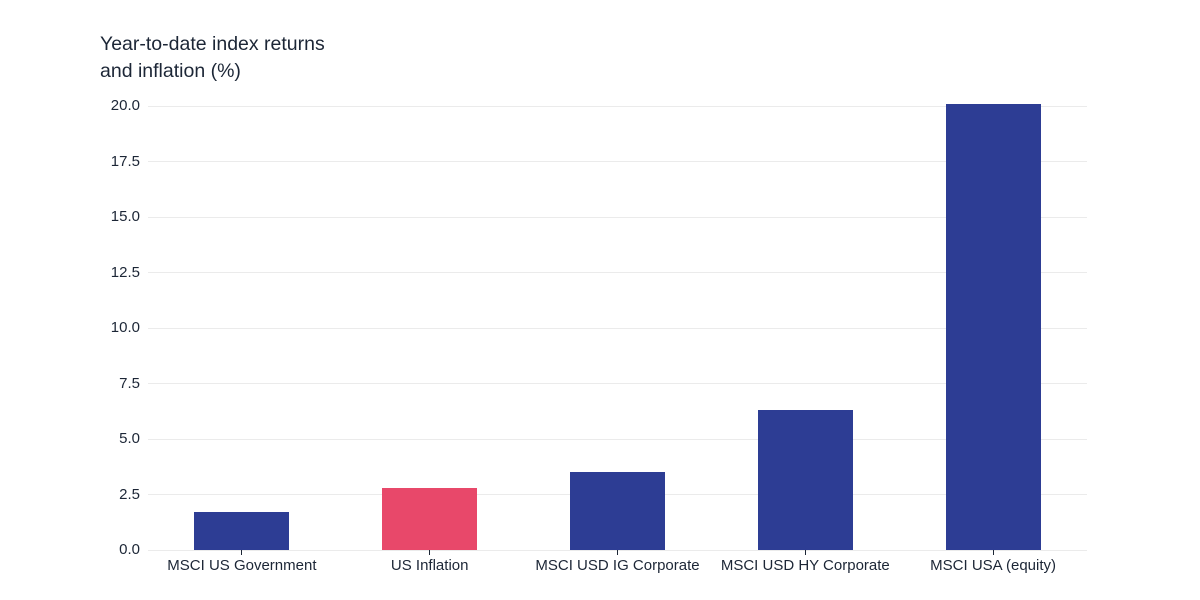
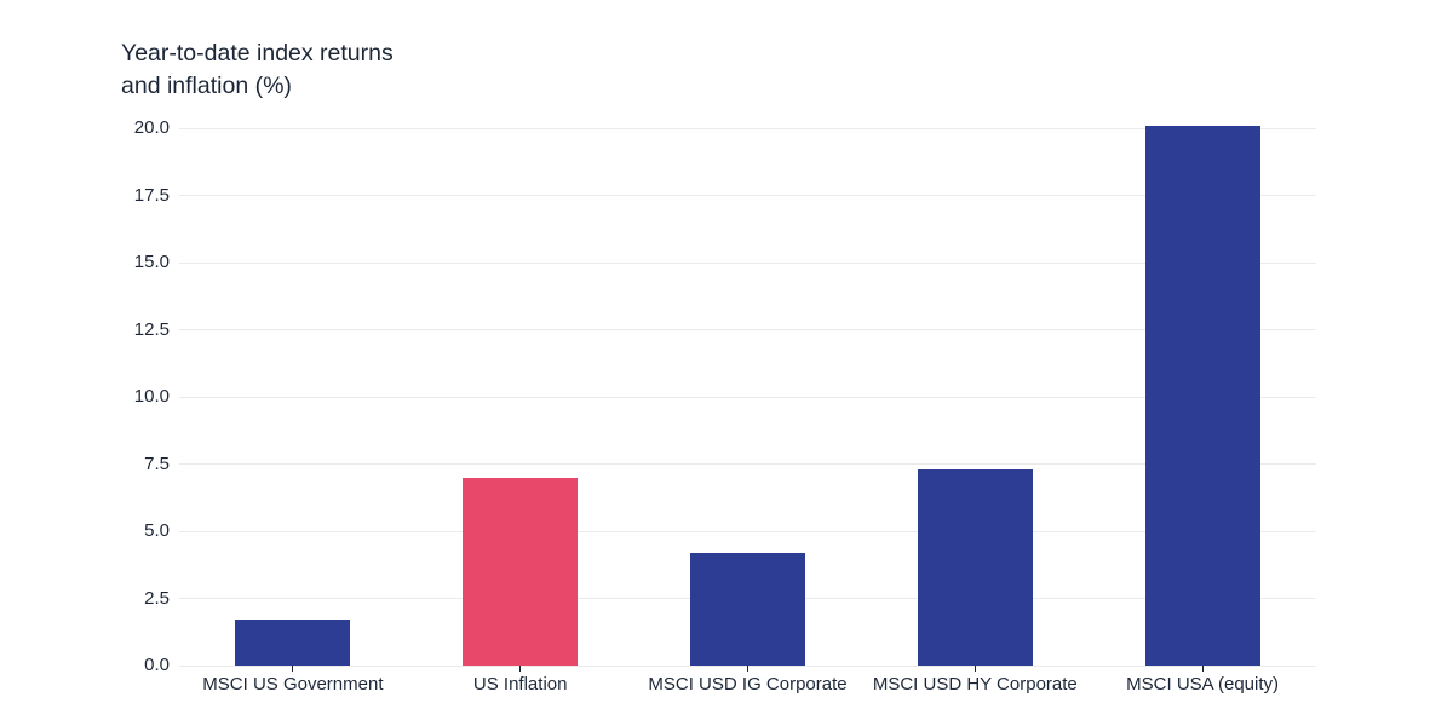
US Inflation: 2.8 -> 7.0
MSCI USD IG Corporate: 3.5 -> 4.2
MSCI USD HY Corporate: 6.3 -> 7.3
